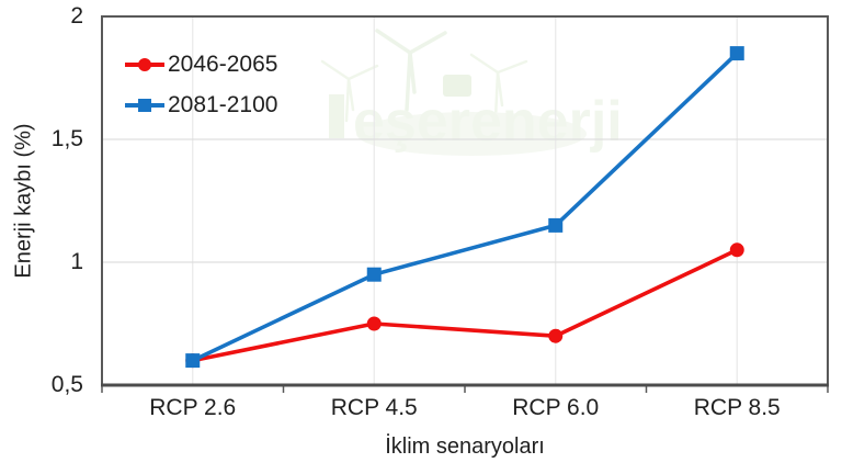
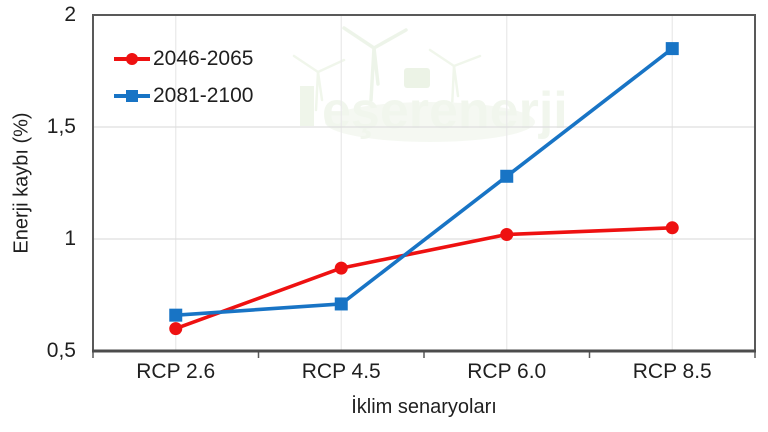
2081-2100/RCP 2.6: 0,60 -> 0,66
2046-2065/RCP 4.5: 0,75 -> 0,87
2081-2100/RCP 4.5: 0,95 -> 0,71
2046-2065/RCP 6.0: 0,70 -> 1,02
2081-2100/RCP 6.0: 1,15 -> 1,28
